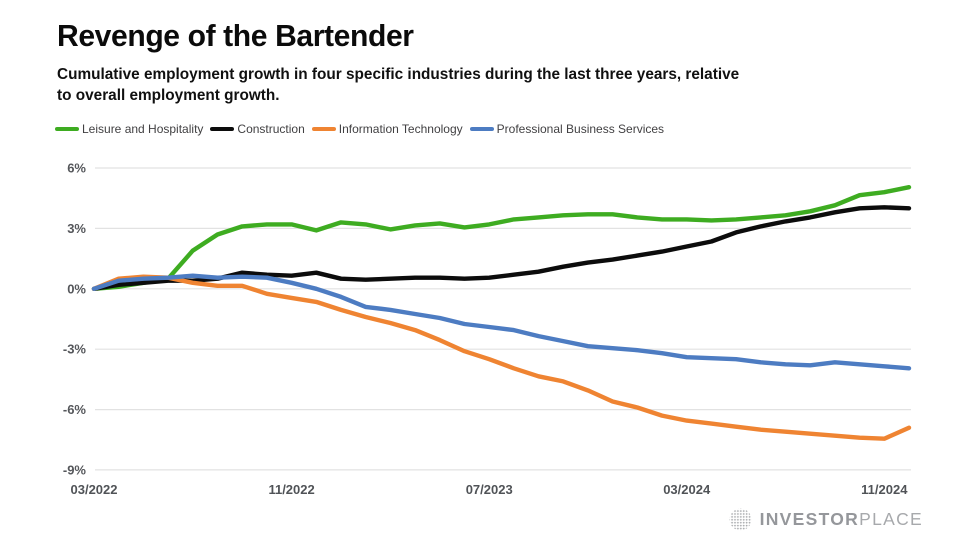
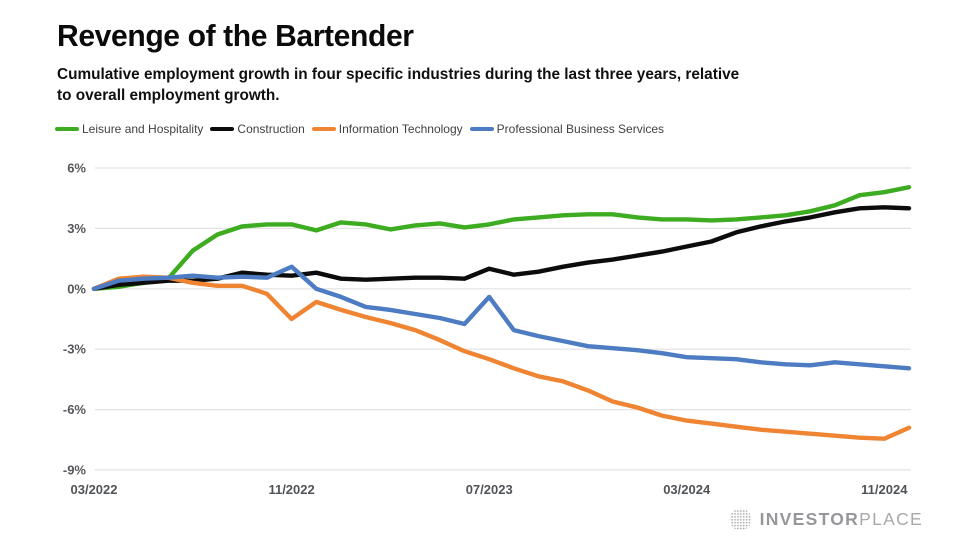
Information Technology/11/2022: -0.5% -> -1.5%
Professional Business Services/11/2022: 0.3% -> 1.1%
Construction/07/2023: 0.6% -> 1.0%
Professional Business Services/07/2023: -1.9% -> -0.4%
